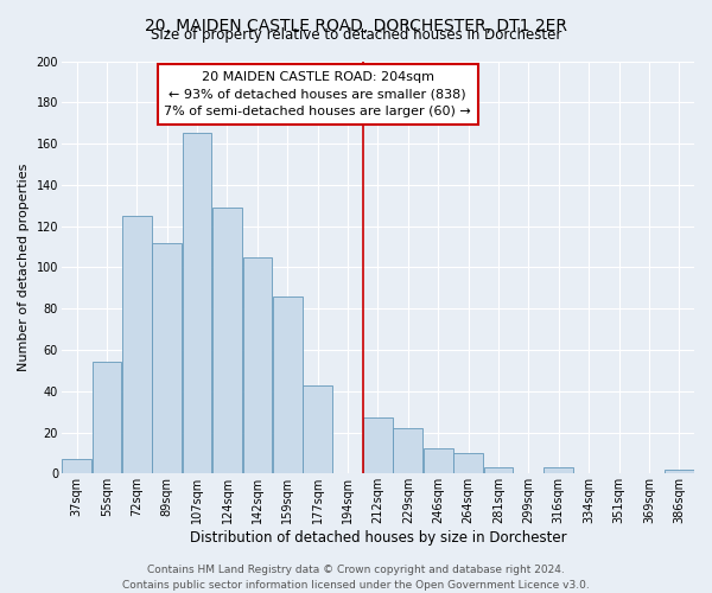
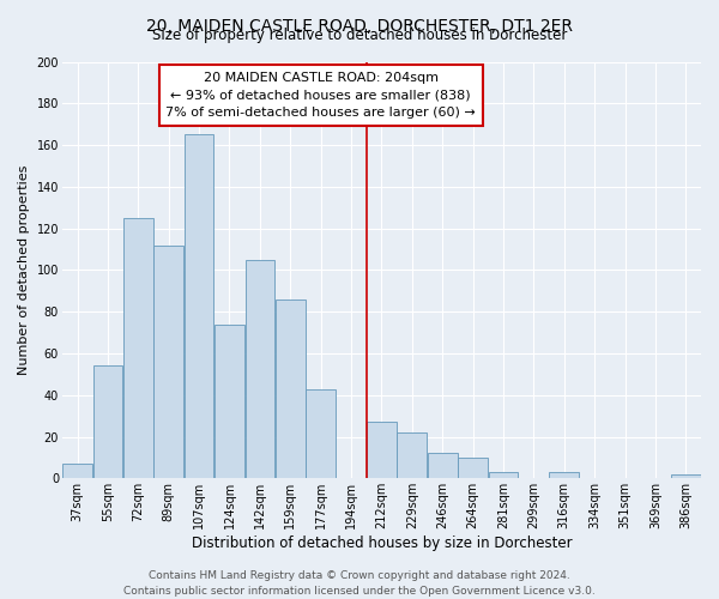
124sqm: 129 -> 74
